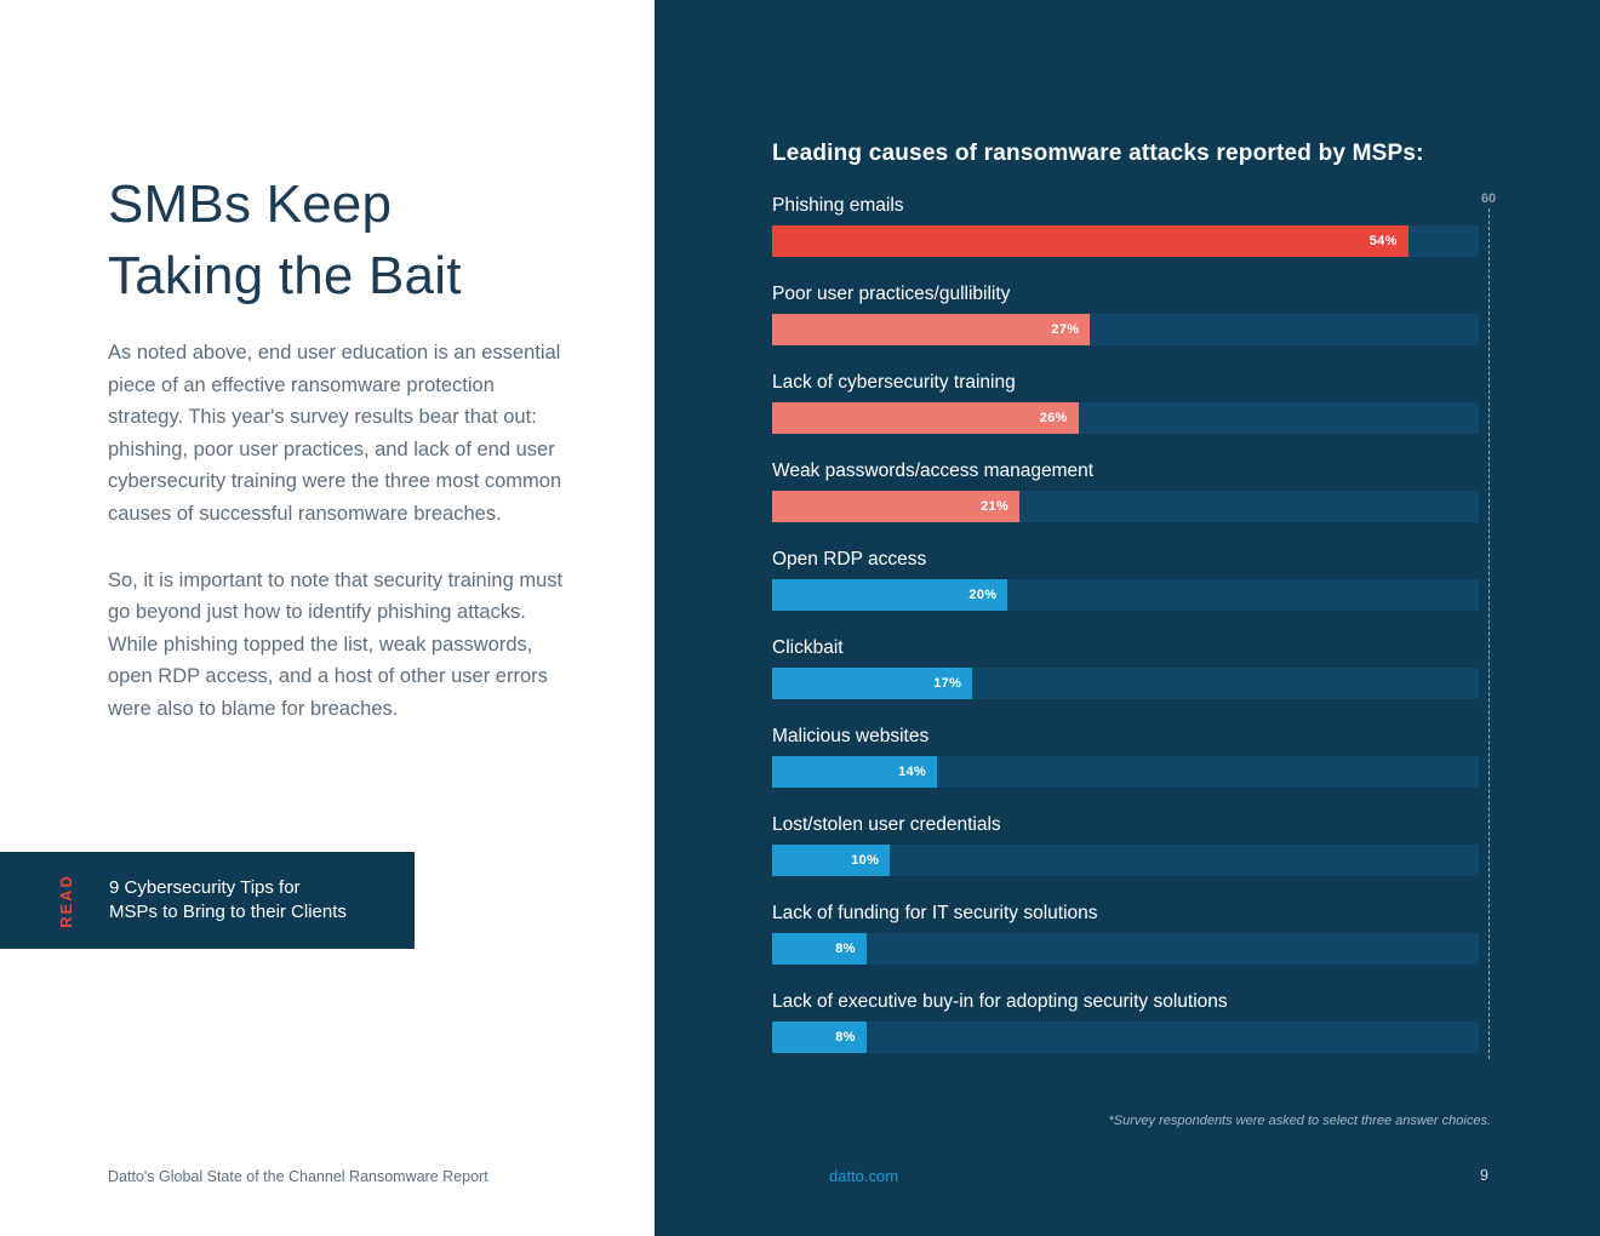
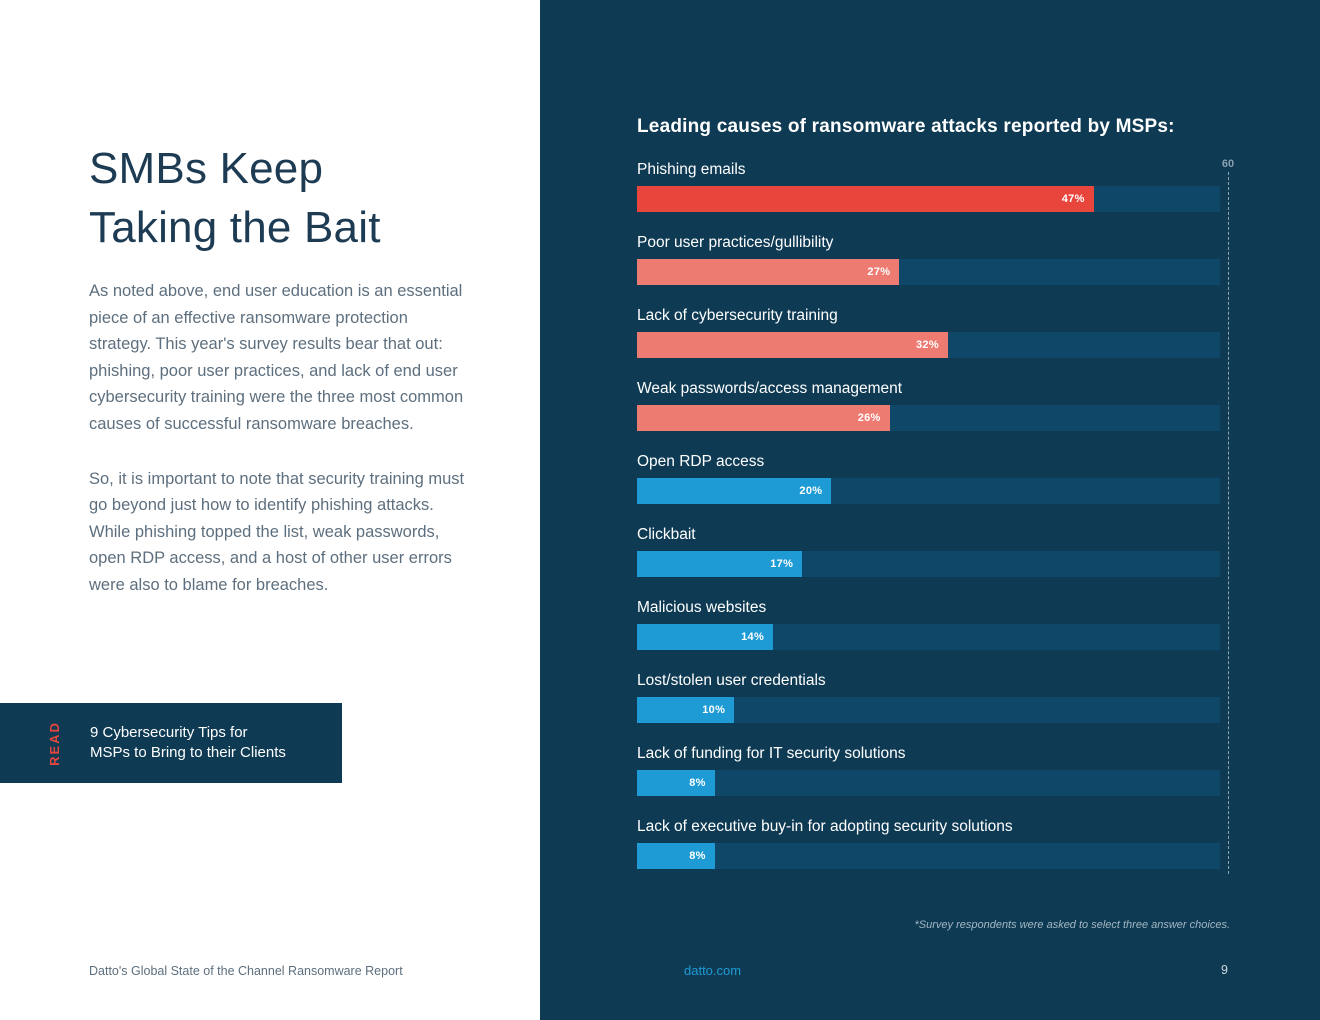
Phishing emails: 54% -> 47%
Lack of cybersecurity training: 26% -> 32%
Weak passwords/access management: 21% -> 26%
